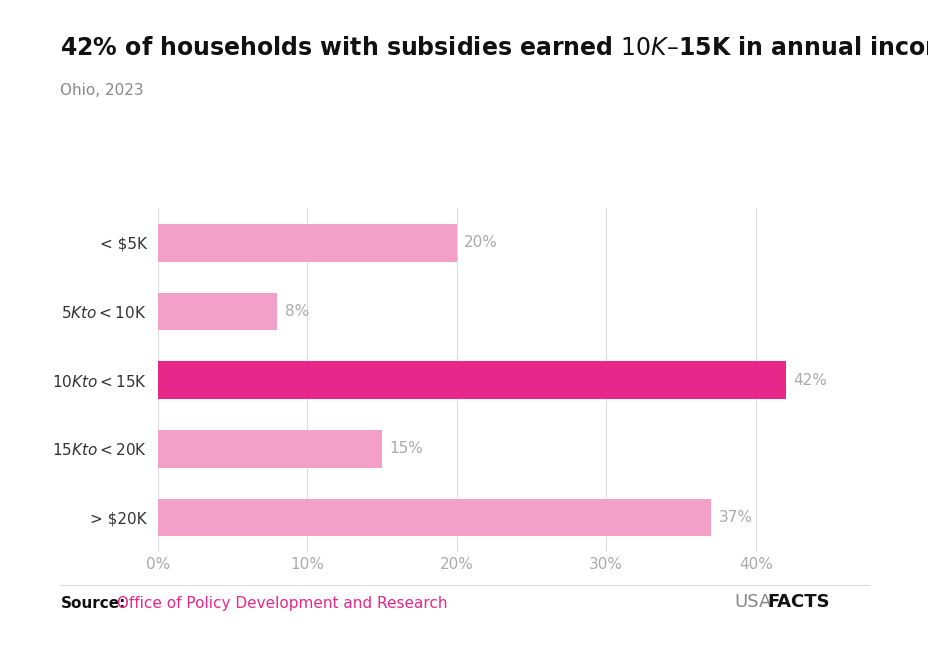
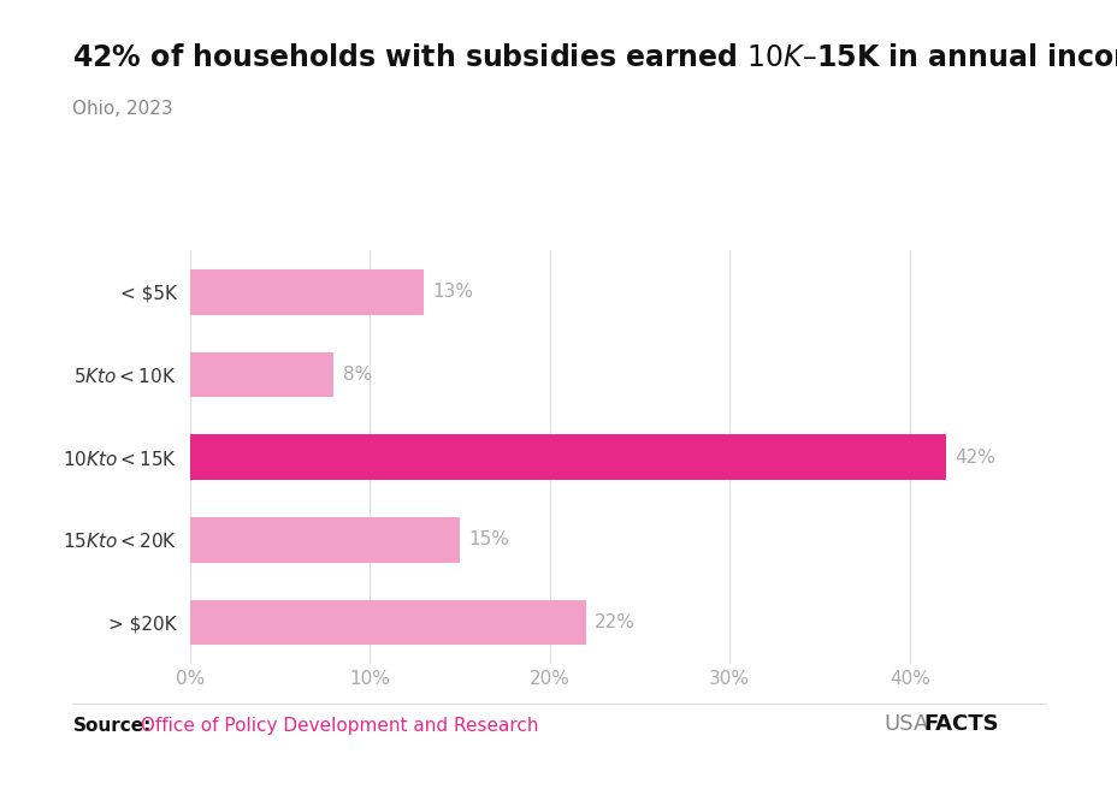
< $5K: 20% -> 13%
> $20K: 37% -> 22%
